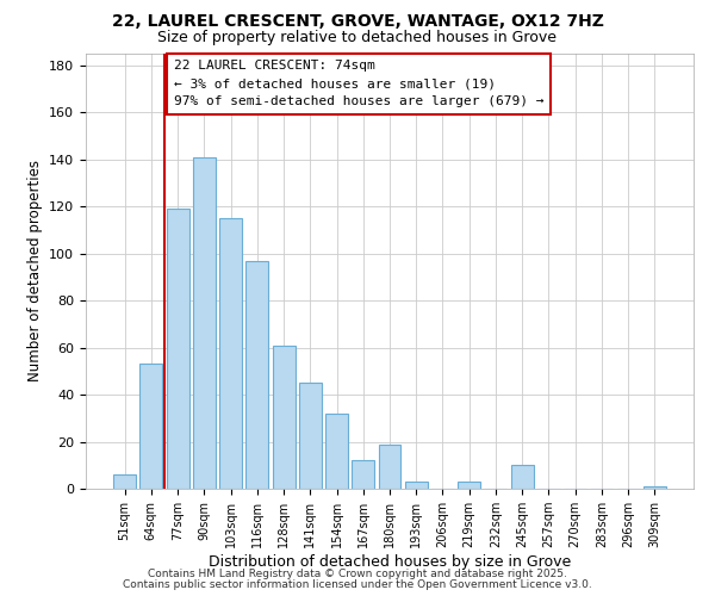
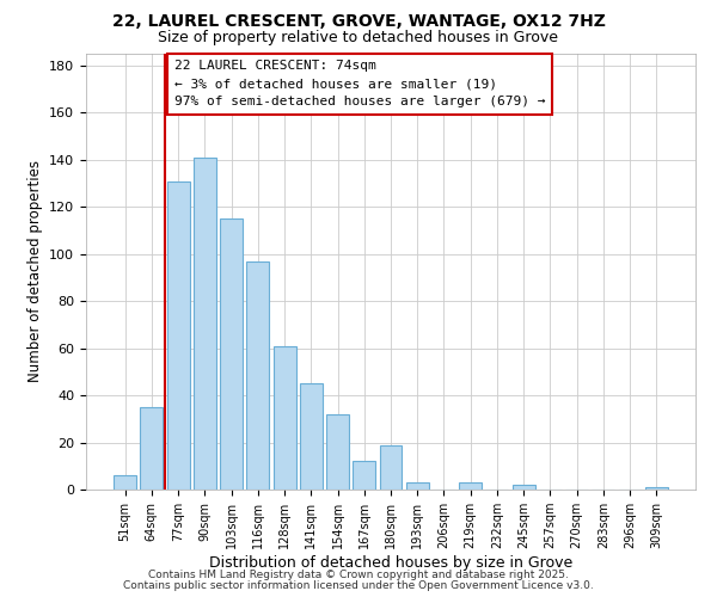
64sqm: 53 -> 35
77sqm: 119 -> 131
245sqm: 10 -> 2
